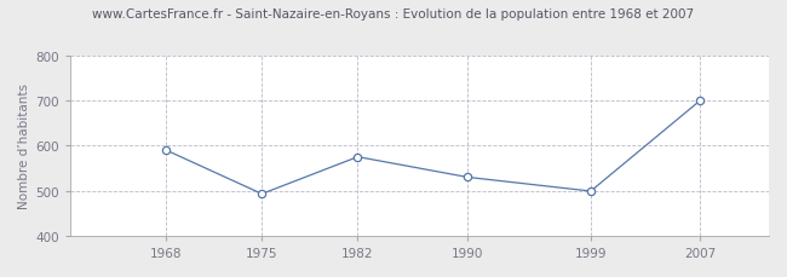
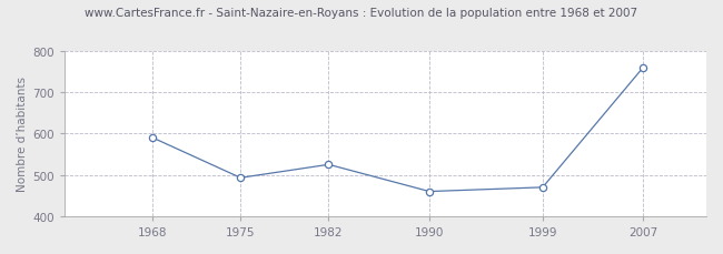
1982: 575 -> 525
1990: 530 -> 460
1999: 499 -> 470
2007: 700 -> 760
